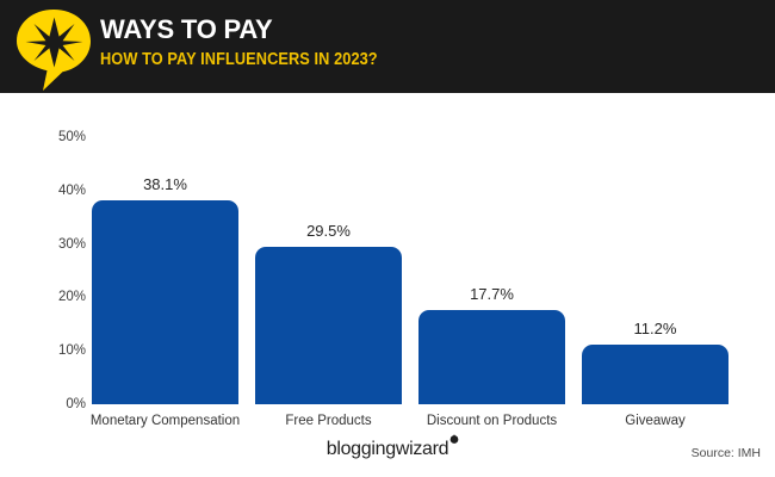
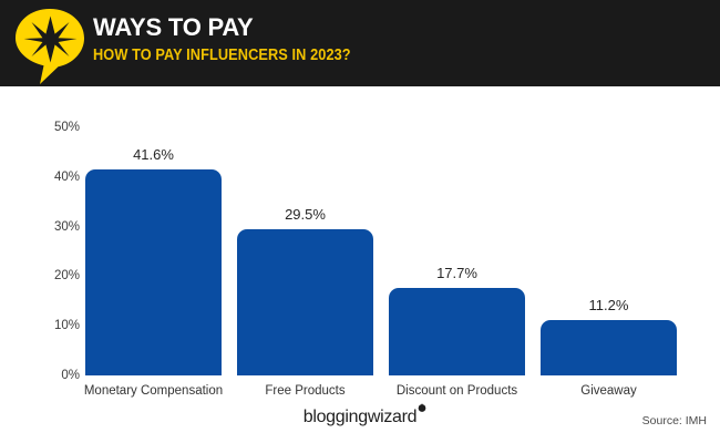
Monetary Compensation: 38.1% -> 41.6%
